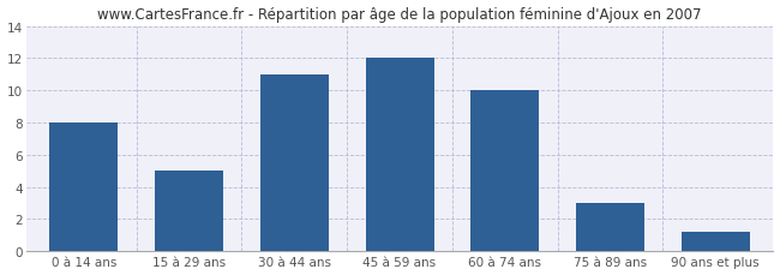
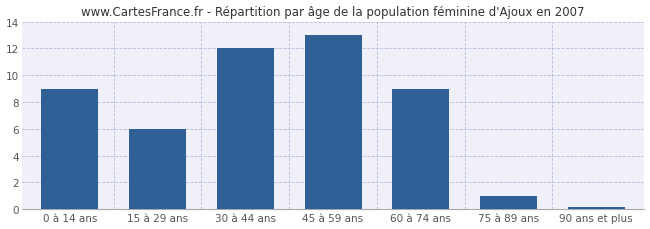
0 à 14 ans: 8.0 -> 9.0
15 à 29 ans: 5.0 -> 6.0
30 à 44 ans: 11.0 -> 12.0
45 à 59 ans: 12.0 -> 13.0
60 à 74 ans: 10.0 -> 9.0
75 à 89 ans: 3.0 -> 1.0
90 ans et plus: 1.2 -> 0.1
